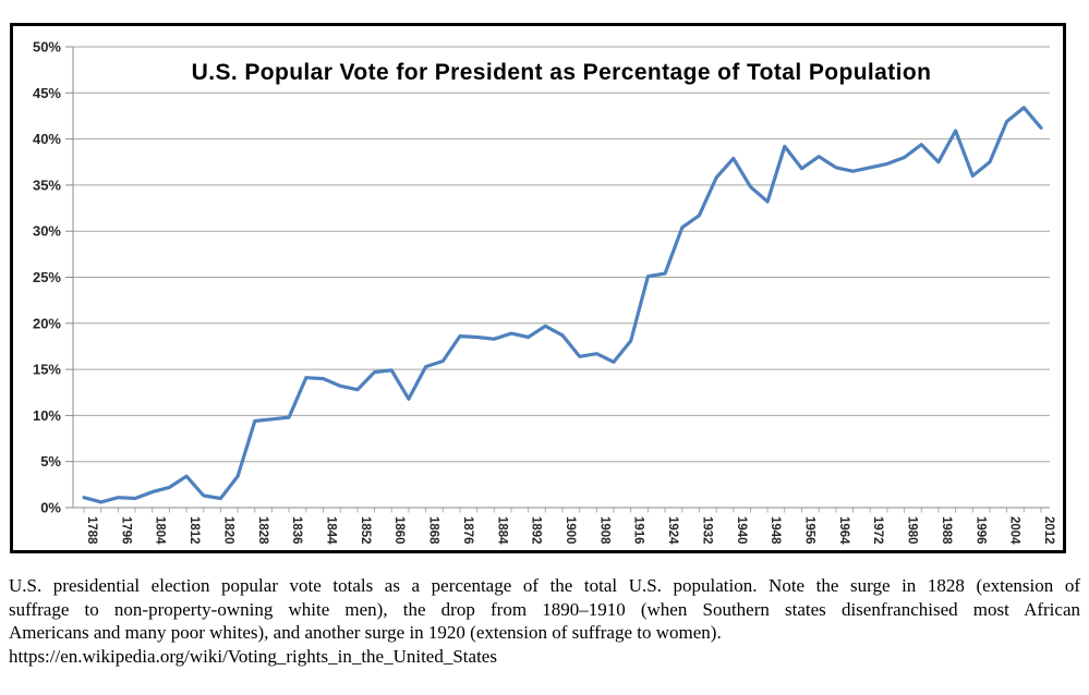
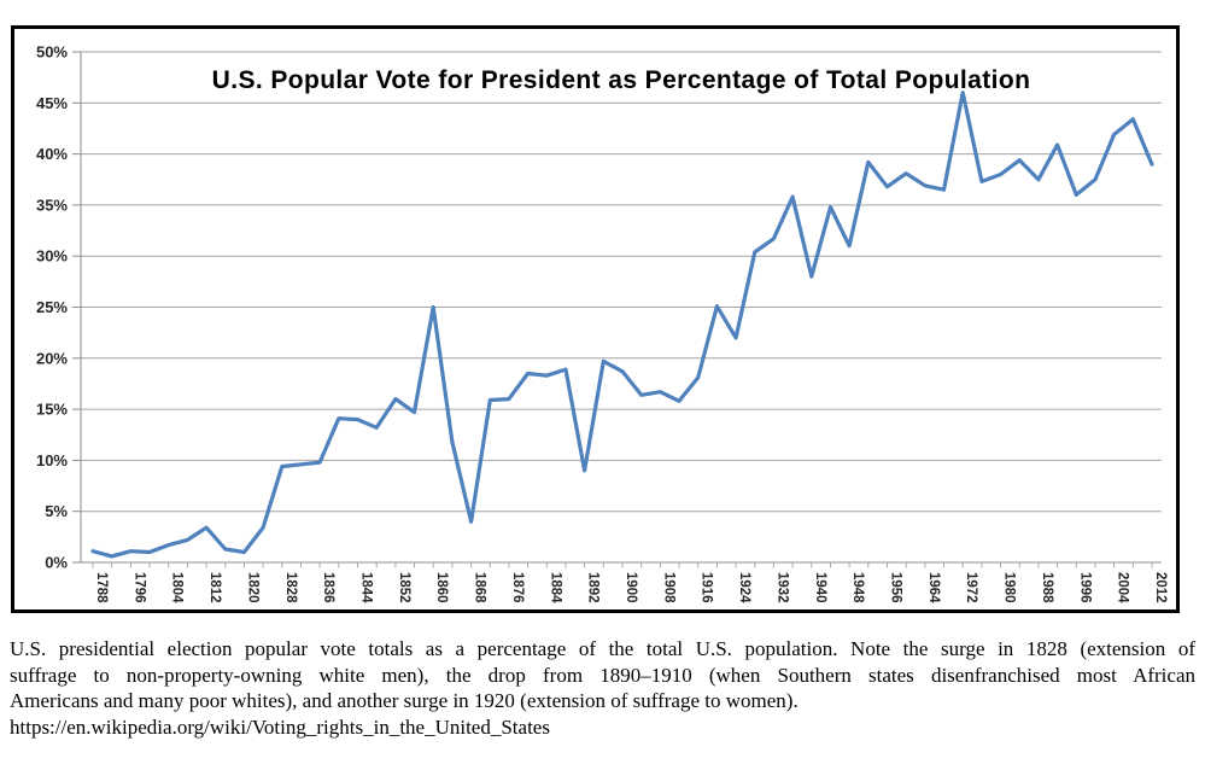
1852: 13% -> 16%
1860: 15% -> 25%
1868: 15% -> 4%
1876: 19% -> 16%
1892: 18% -> 9%
1924: 25% -> 22%
1940: 38% -> 28%
1948: 33% -> 31%
1972: 37% -> 46%
2012: 41% -> 39%
